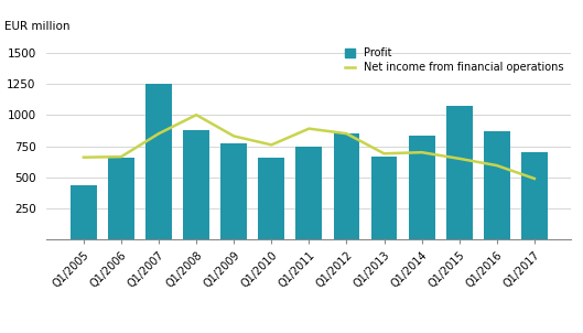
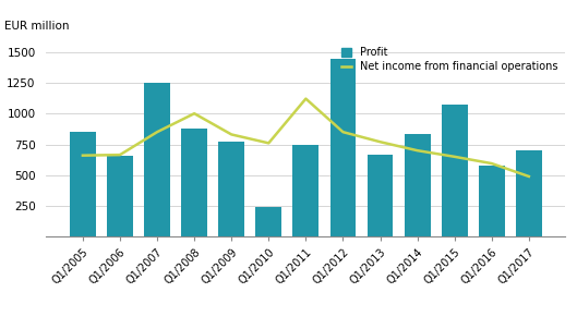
Profit/Q1/2005: 440 -> 850
Profit/Q1/2010: 660 -> 240
Net income from financial operations/Q1/2011: 890 -> 1120
Profit/Q1/2012: 850 -> 1440
Net income from financial operations/Q1/2013: 690 -> 770
Profit/Q1/2016: 870 -> 580
